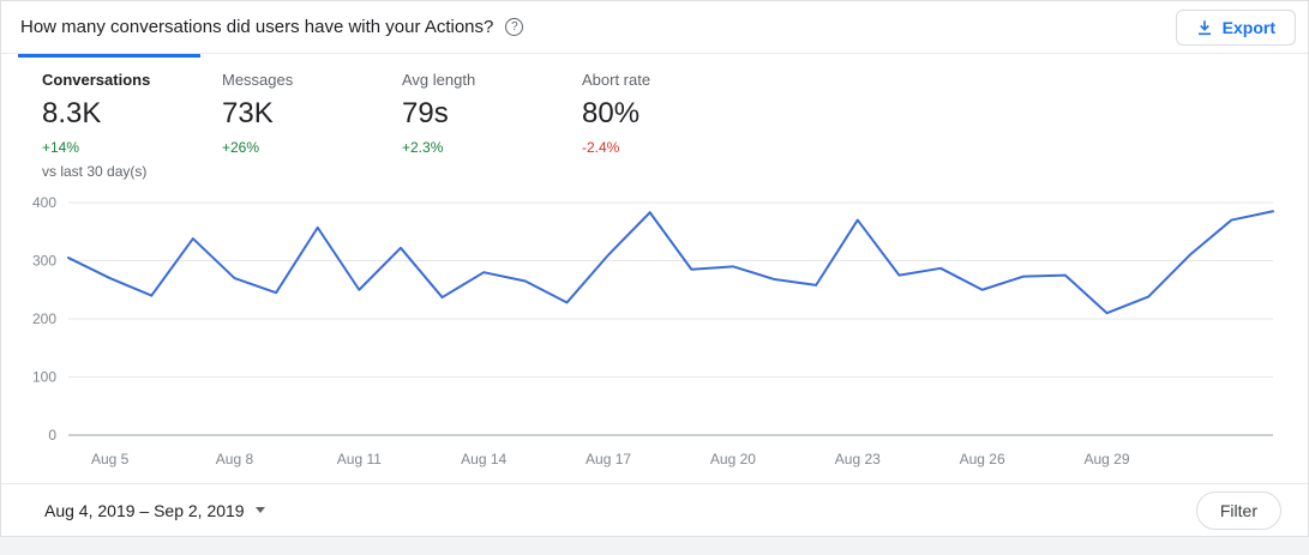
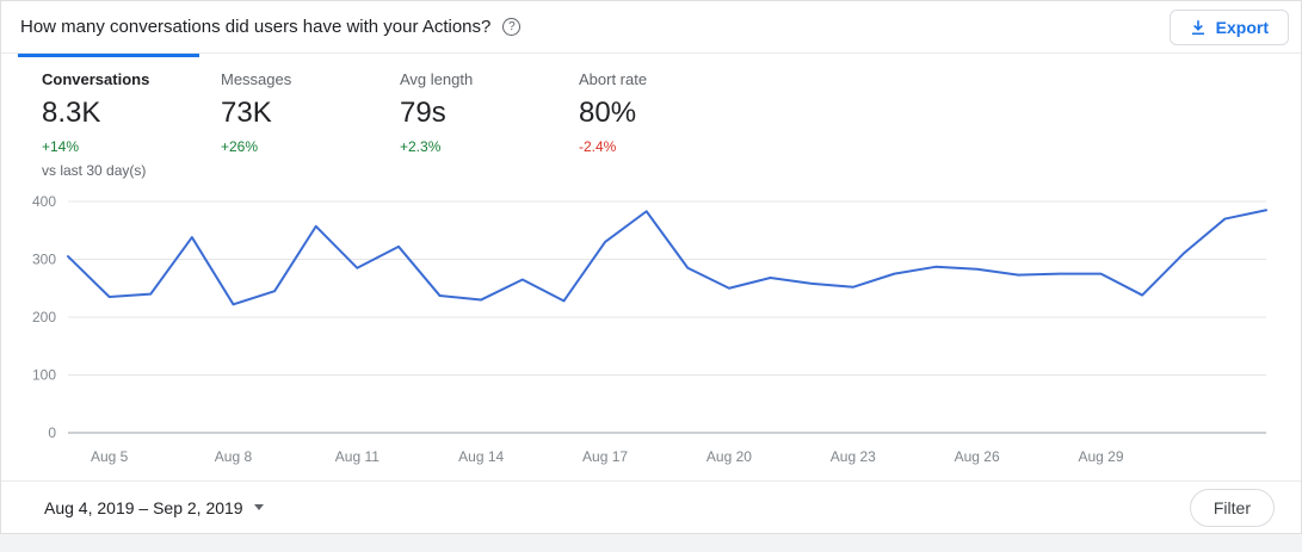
Aug 5: 270 -> 240
Aug 8: 270 -> 220
Aug 11: 250 -> 280
Aug 14: 280 -> 230
Aug 17: 310 -> 330
Aug 20: 290 -> 250
Aug 23: 370 -> 250
Aug 26: 250 -> 280
Aug 29: 210 -> 280
